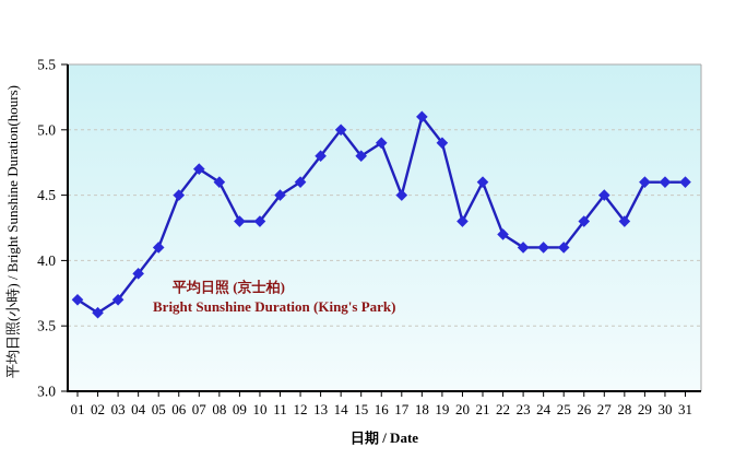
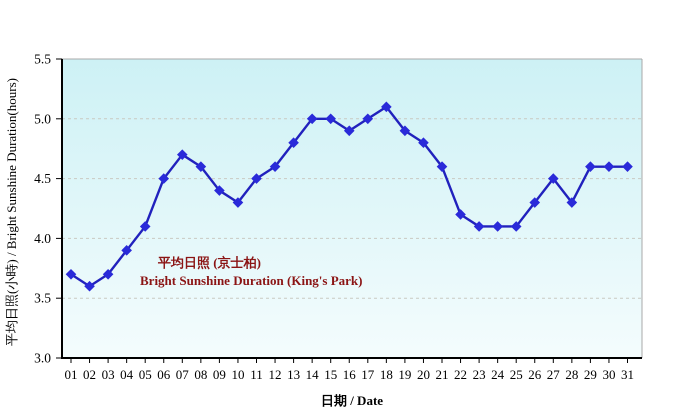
09: 4.3 -> 4.4
15: 4.8 -> 5.0
17: 4.5 -> 5.0
20: 4.3 -> 4.8
